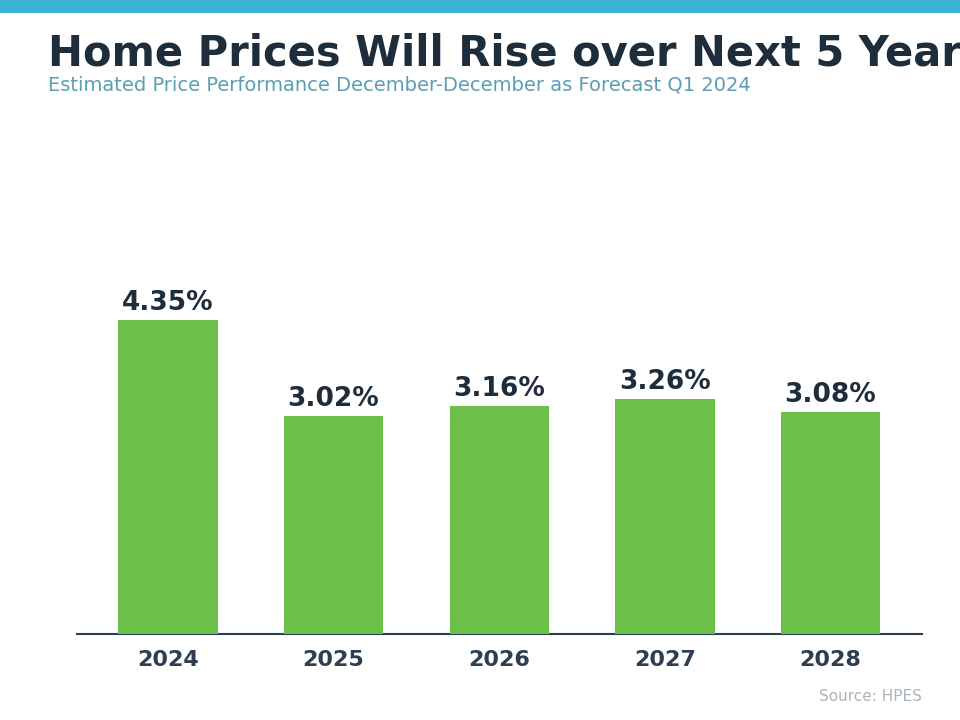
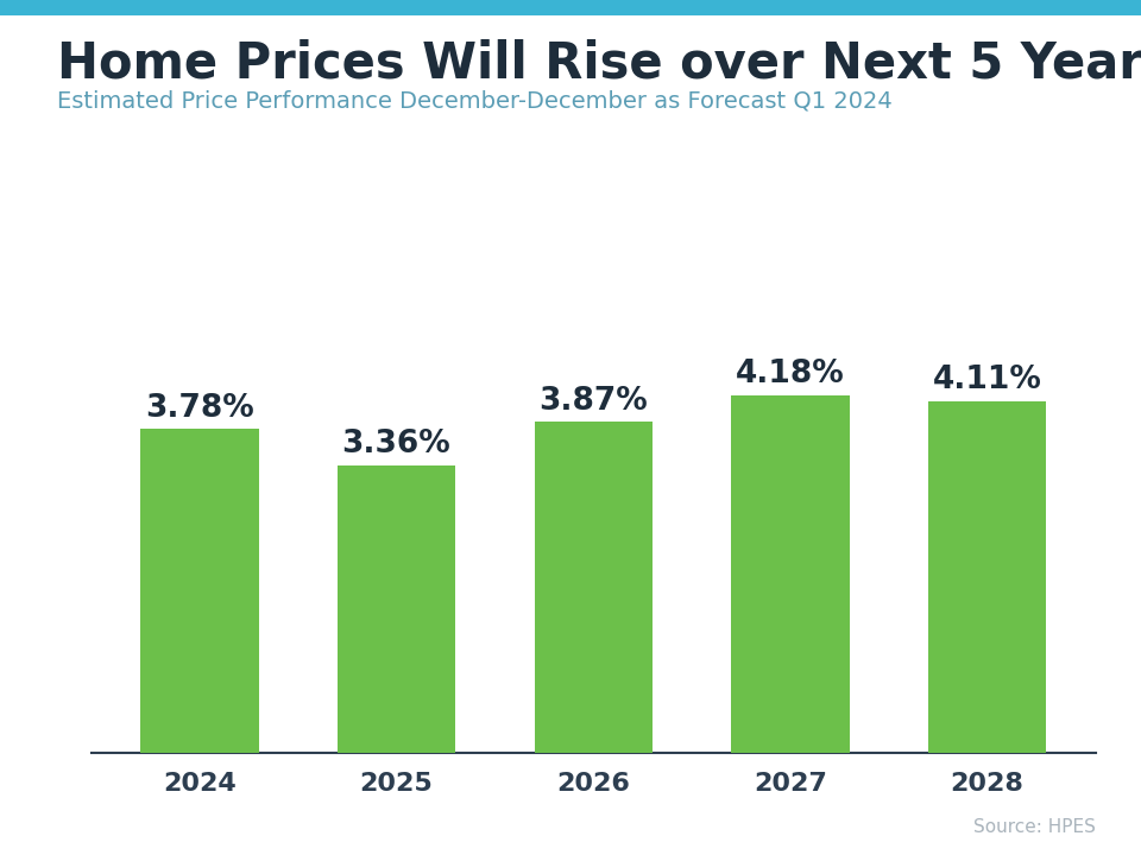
2024: 4.35% -> 3.78%
2025: 3.02% -> 3.36%
2026: 3.16% -> 3.87%
2027: 3.26% -> 4.18%
2028: 3.08% -> 4.11%
